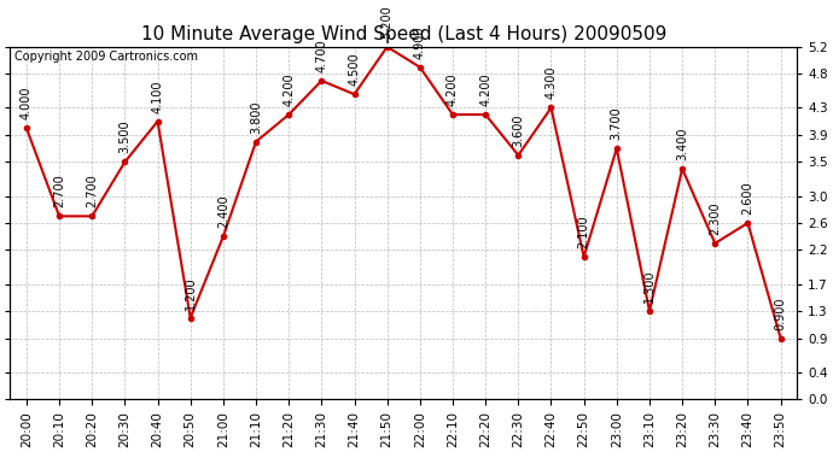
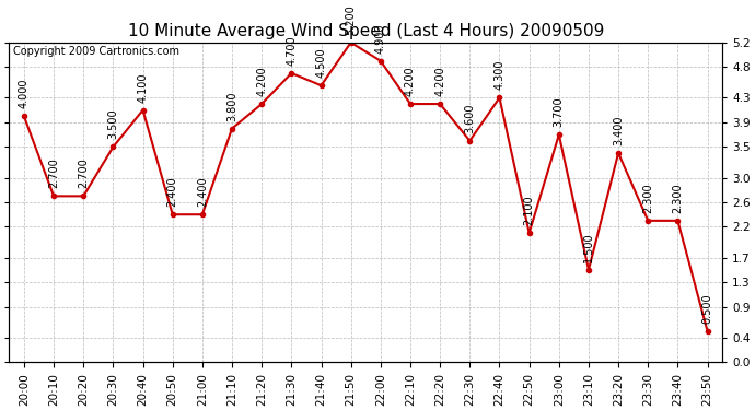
20:50: 1.200 -> 2.400
23:10: 1.300 -> 1.500
23:40: 2.600 -> 2.300
23:50: 0.900 -> 0.500
